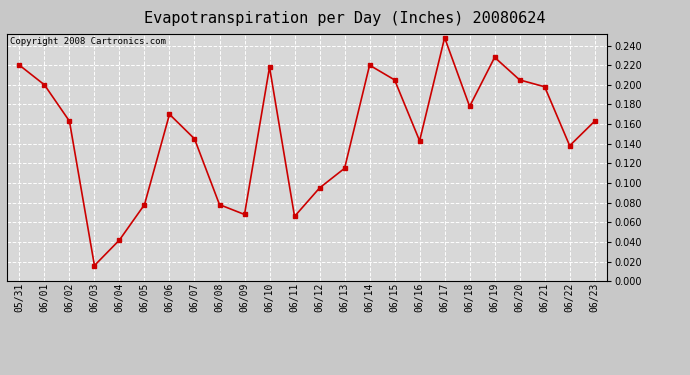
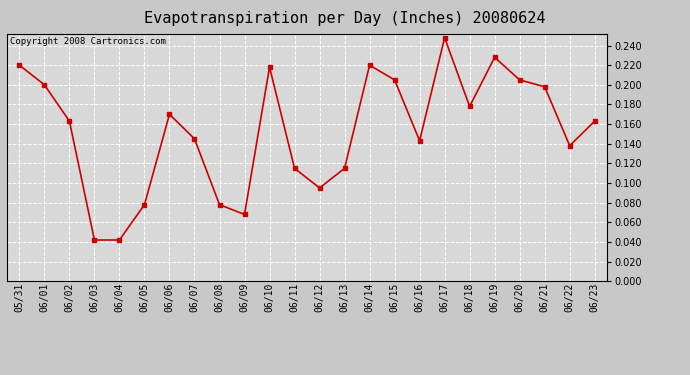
06/03: 0.016 -> 0.042
06/11: 0.066 -> 0.115
